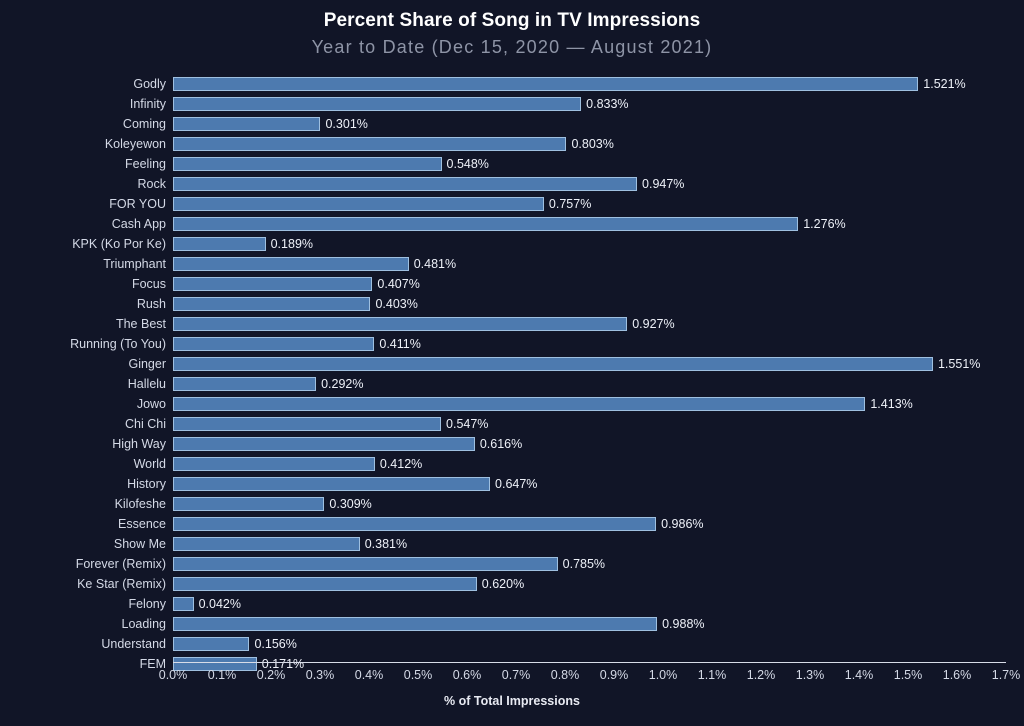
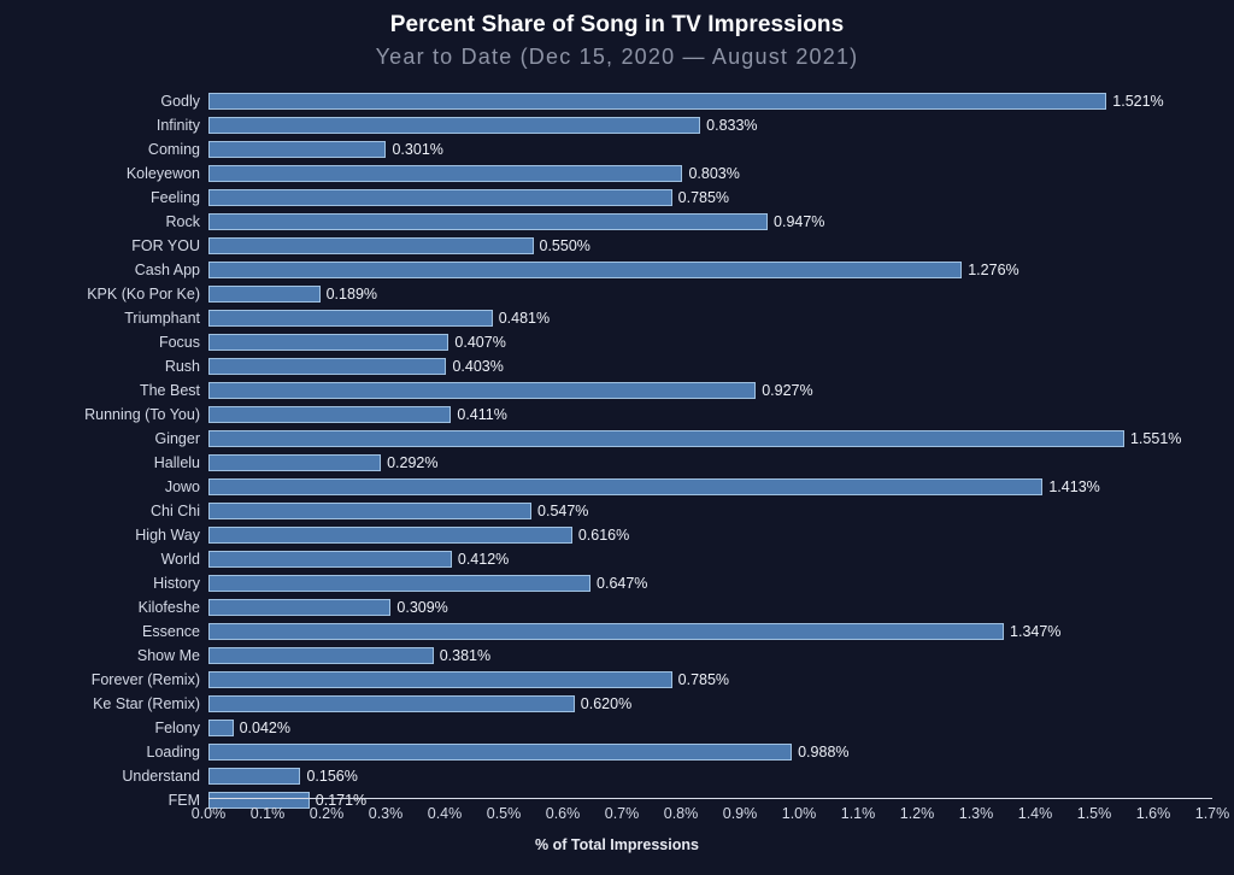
Feeling: 0.548% -> 0.785%
FOR YOU: 0.757% -> 0.550%
Essence: 0.986% -> 1.347%
